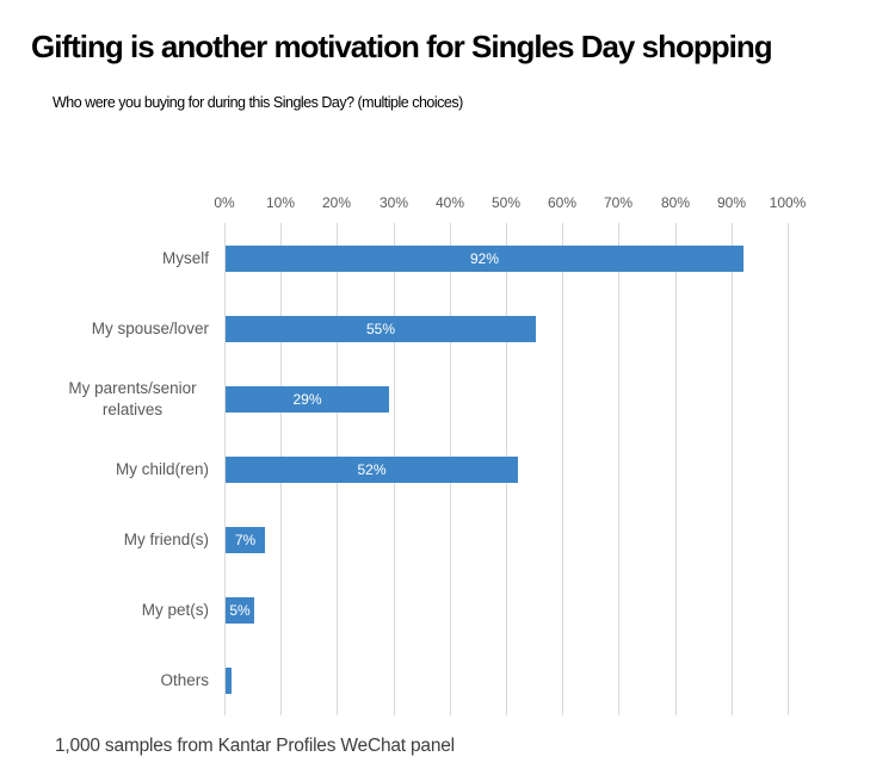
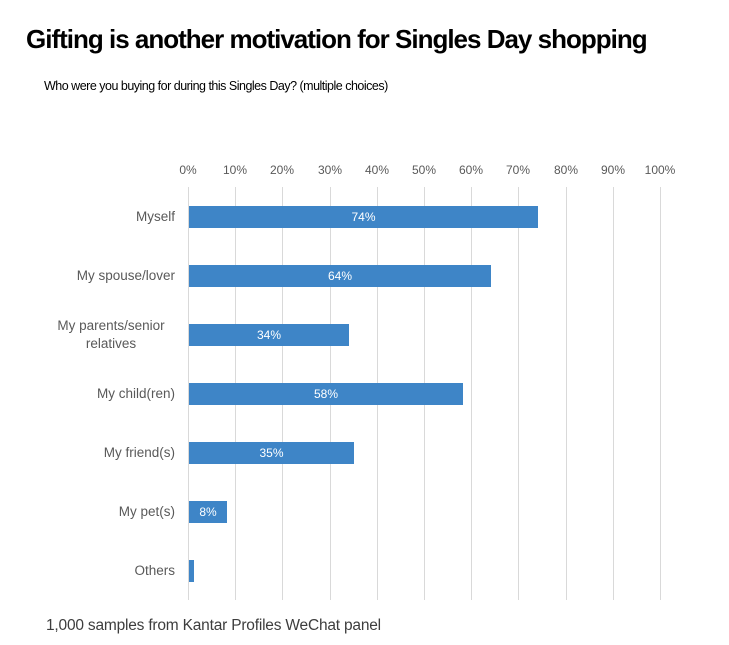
Myself: 92% -> 74%
My spouse/lover: 55% -> 64%
My parents/senior relatives: 29% -> 34%
My child(ren): 52% -> 58%
My friend(s): 7% -> 35%
My pet(s): 5% -> 8%
